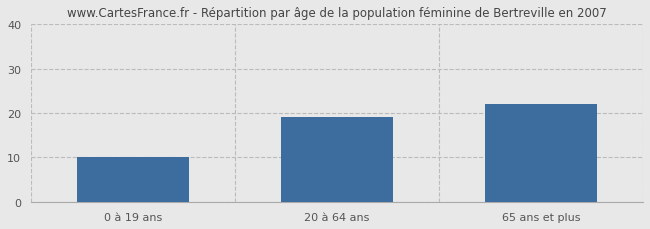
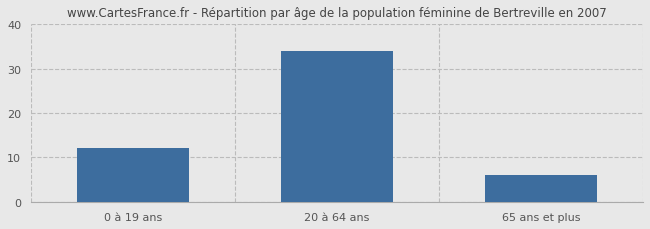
0 à 19 ans: 10 -> 12
20 à 64 ans: 19 -> 34
65 ans et plus: 22 -> 6
